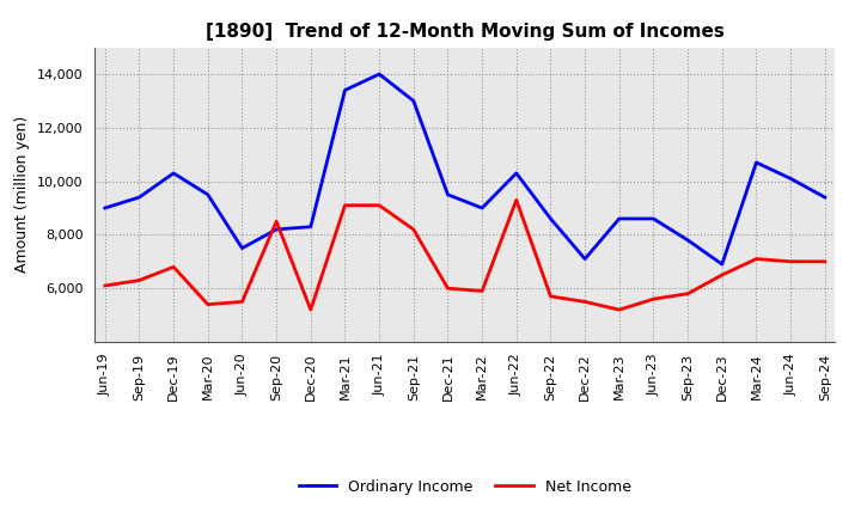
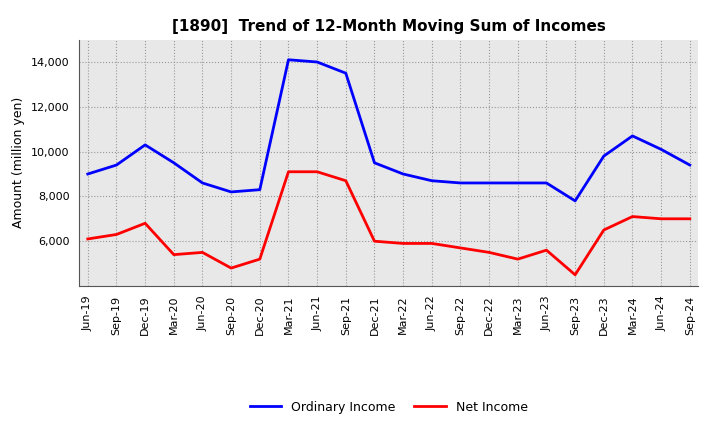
Ordinary Income/Jun-20: 7,500 -> 8,600
Net Income/Sep-20: 8,500 -> 4,800
Ordinary Income/Mar-21: 13,400 -> 14,100
Ordinary Income/Sep-21: 13,000 -> 13,500
Net Income/Sep-21: 8,200 -> 8,700
Ordinary Income/Jun-22: 10,300 -> 8,700
Net Income/Jun-22: 9,300 -> 5,900
Ordinary Income/Dec-22: 7,100 -> 8,600
Net Income/Sep-23: 5,800 -> 4,500
Ordinary Income/Dec-23: 6,900 -> 9,800
